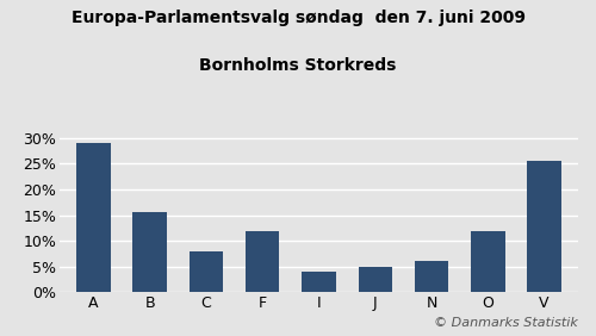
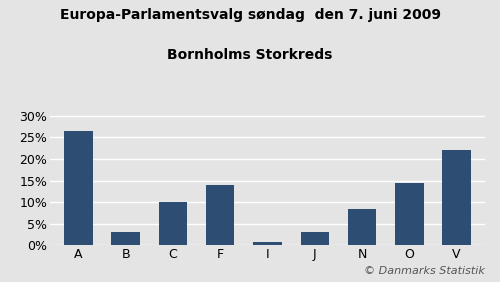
A: 29.0% -> 26.5%
B: 15.5% -> 3.0%
C: 8.0% -> 10.0%
F: 12.0% -> 14.0%
I: 4.0% -> 0.7%
J: 5.0% -> 3.1%
N: 6.0% -> 8.5%
O: 12.0% -> 14.5%
V: 25.5% -> 22.0%
